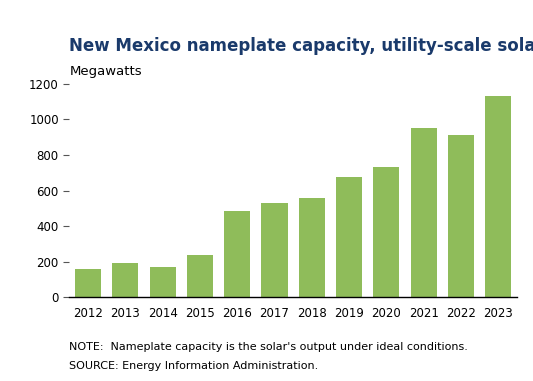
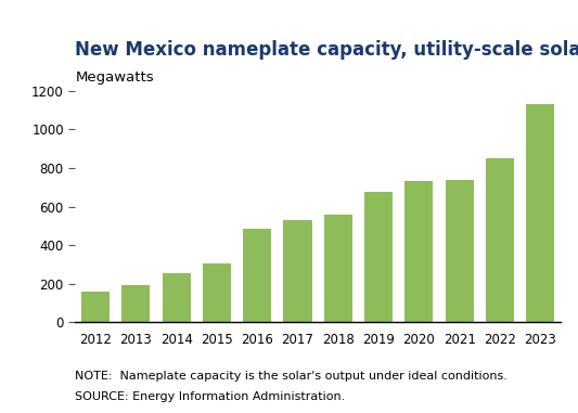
2014: 170 -> 250
2015: 240 -> 300
2021: 950 -> 740
2022: 910 -> 850
